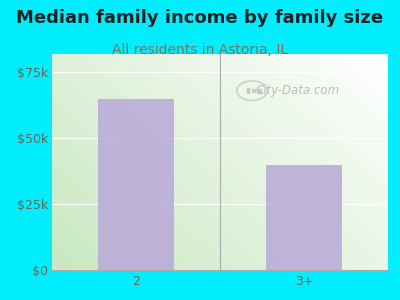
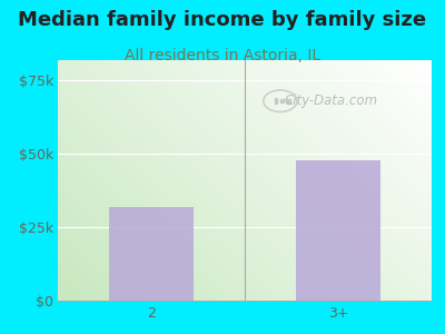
2: $65k -> $32k
3+: $40k -> $48k
